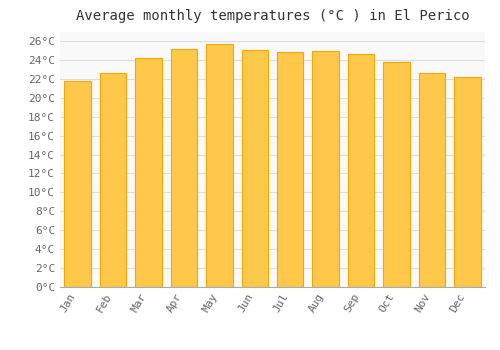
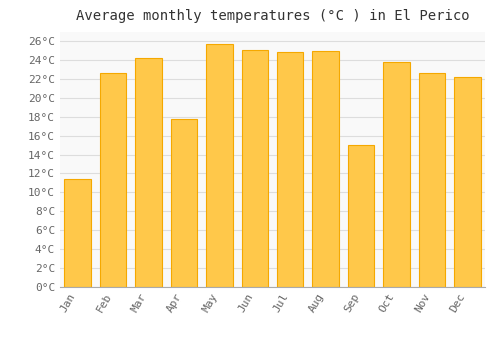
Jan: 21.8°C -> 11.4°C
Apr: 25.2°C -> 17.8°C
Sep: 24.6°C -> 15.0°C
